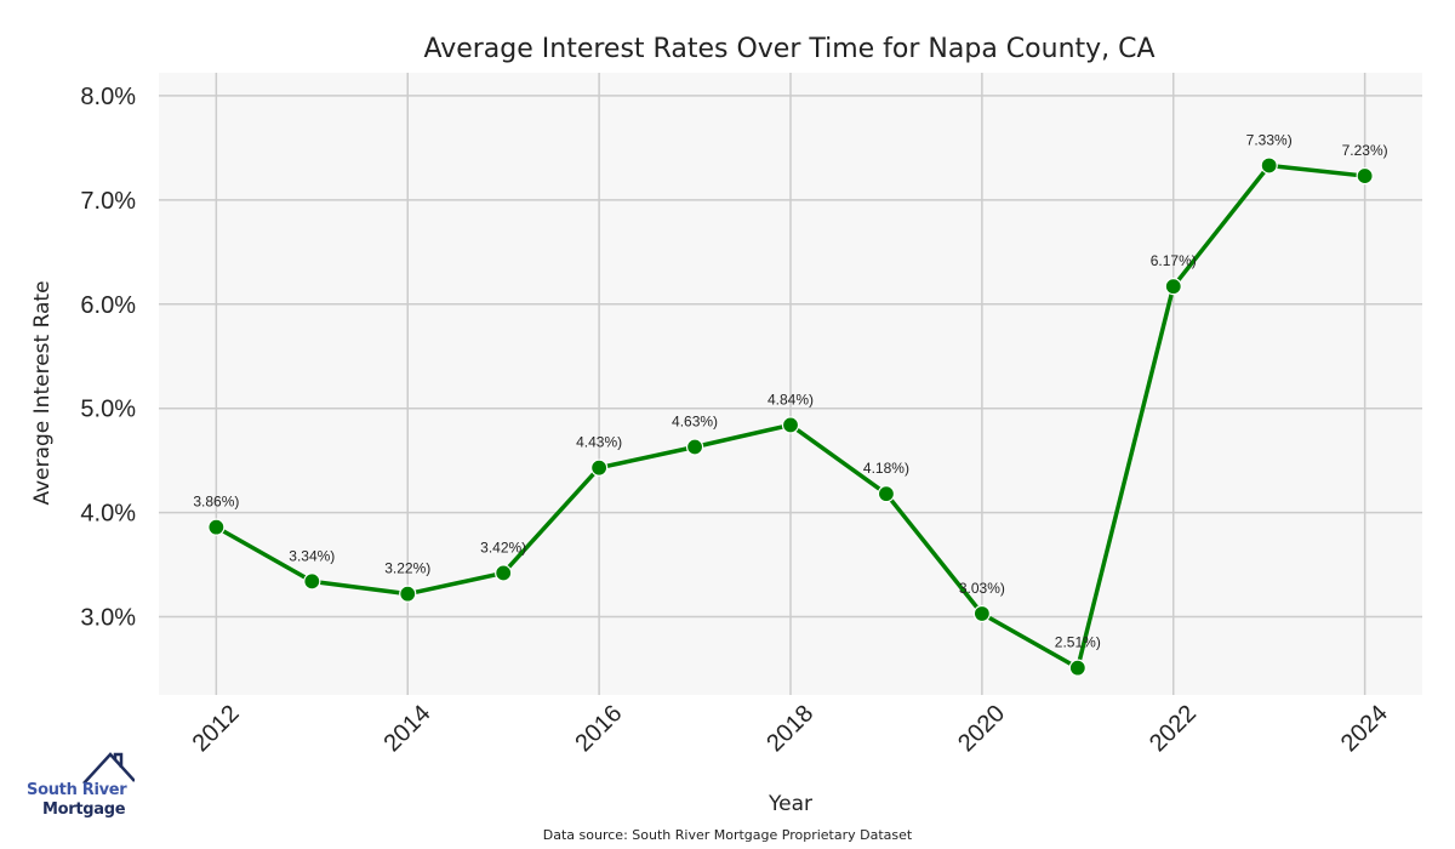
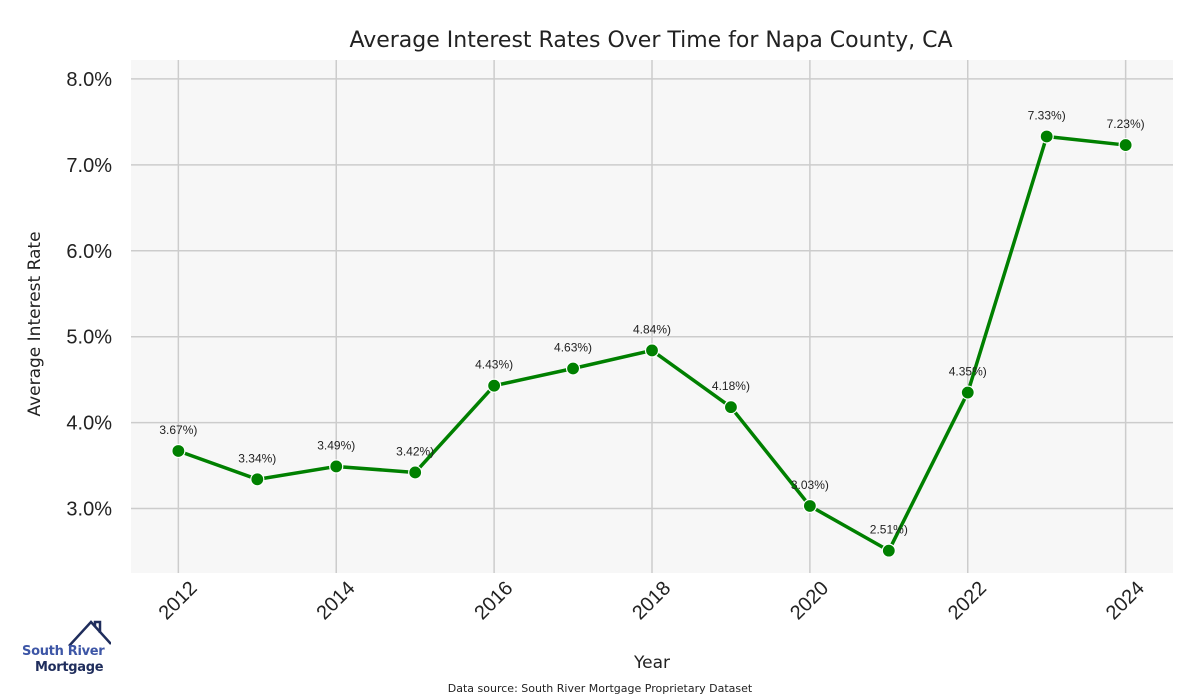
2012: 3.86% -> 3.67%
2014: 3.22% -> 3.49%
2022: 6.17% -> 4.35%
